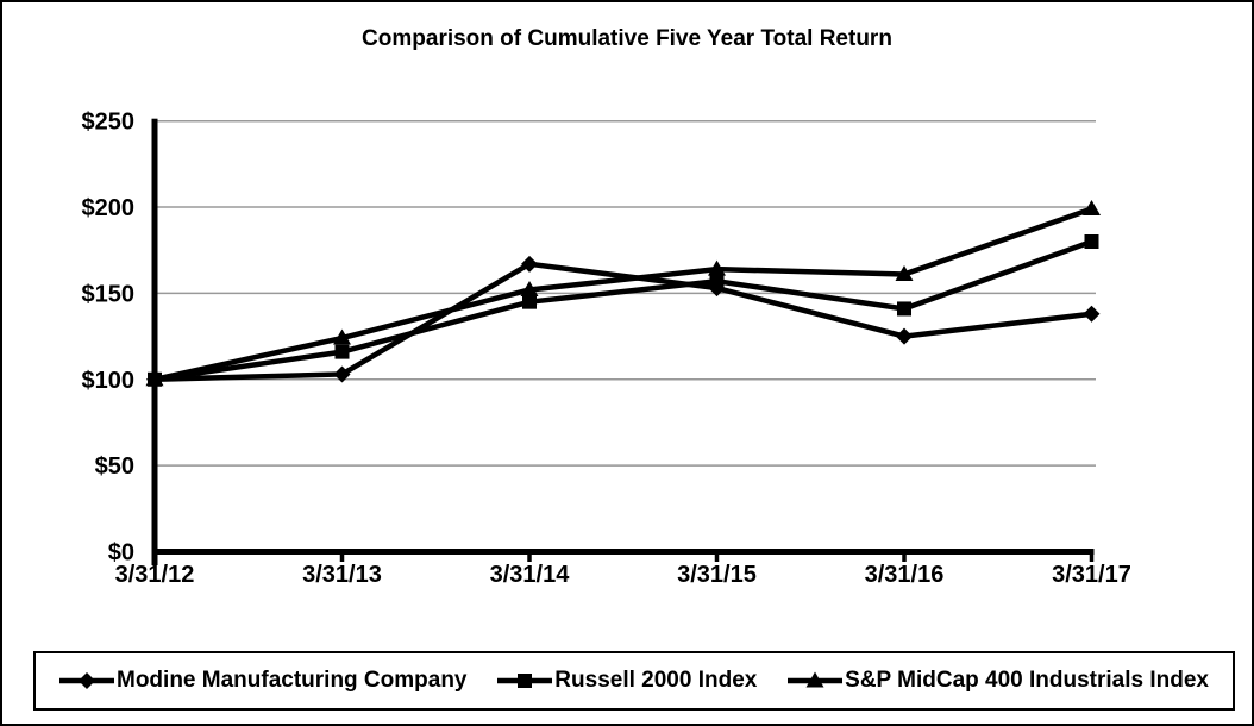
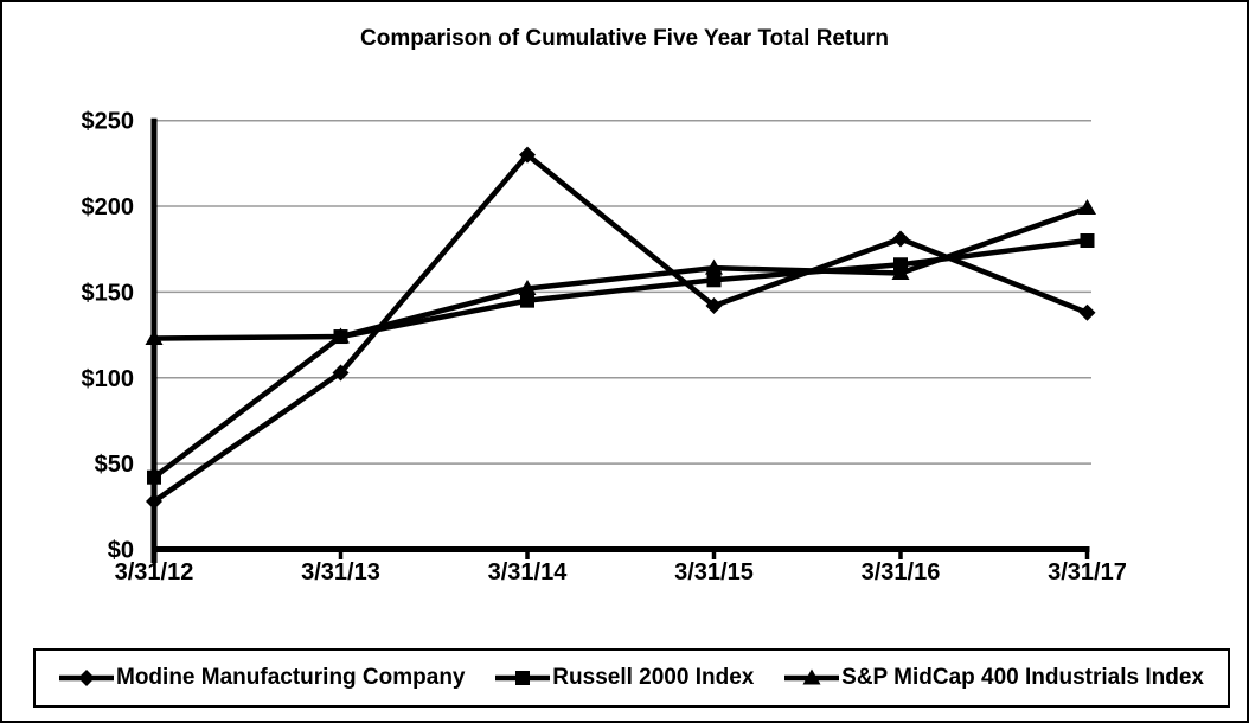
Modine Manufacturing Company/3/31/12: $100 -> $28
Russell 2000 Index/3/31/12: $100 -> $42
S&P MidCap 400 Industrials Index/3/31/12: $100 -> $123
Russell 2000 Index/3/31/13: $116 -> $124
Modine Manufacturing Company/3/31/14: $167 -> $230
Modine Manufacturing Company/3/31/15: $153 -> $142
Modine Manufacturing Company/3/31/16: $125 -> $181
Russell 2000 Index/3/31/16: $141 -> $166
